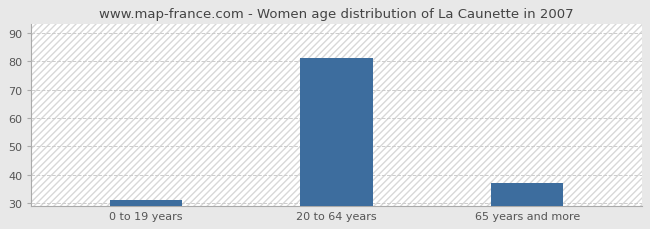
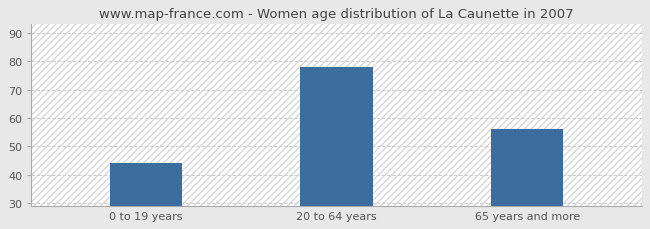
0 to 19 years: 31 -> 44
20 to 64 years: 81 -> 78
65 years and more: 37 -> 56
